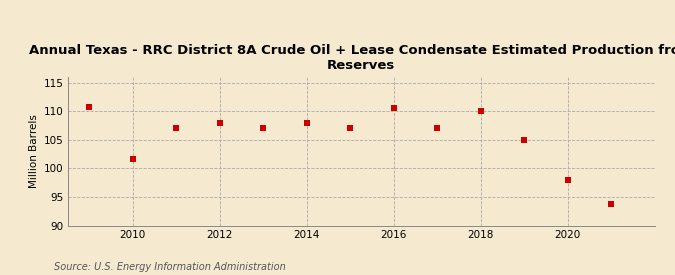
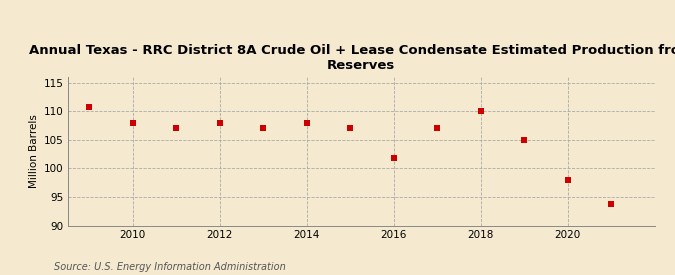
2010: 101.6 -> 108.0
2016: 110.6 -> 101.8
